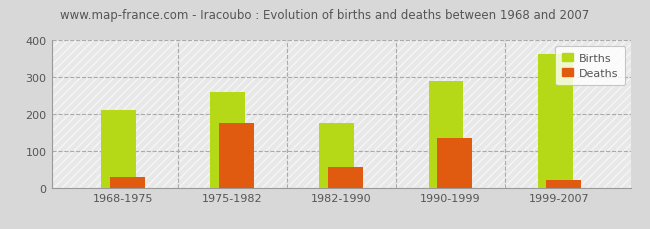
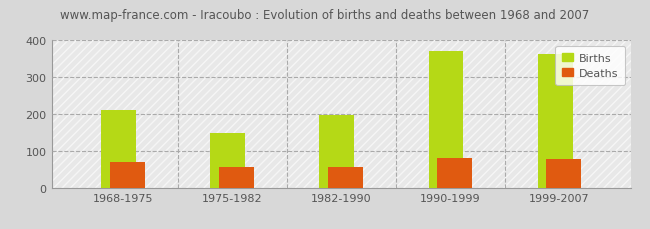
Deaths/1968-1975: 30 -> 70
Births/1975-1982: 260 -> 148
Deaths/1975-1982: 175 -> 55
Births/1982-1990: 175 -> 197
Births/1990-1999: 290 -> 372
Deaths/1990-1999: 135 -> 81
Deaths/1999-2007: 20 -> 78
